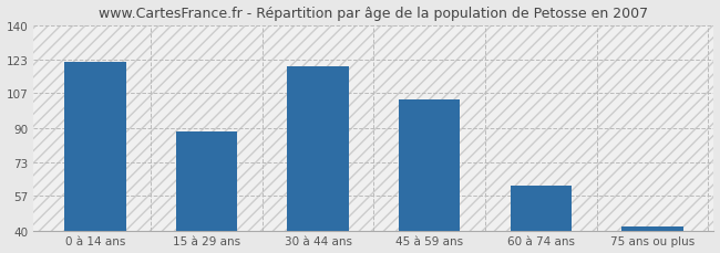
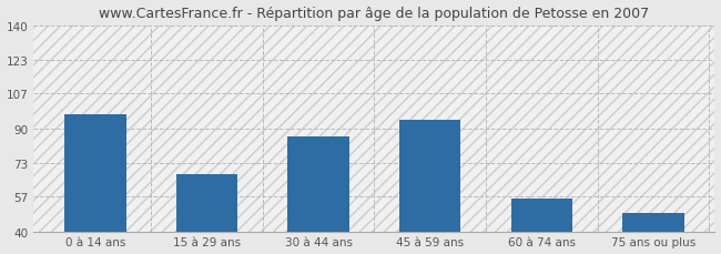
0 à 14 ans: 122 -> 97
15 à 29 ans: 88 -> 68
30 à 44 ans: 120 -> 86
45 à 59 ans: 104 -> 94
60 à 74 ans: 62 -> 56
75 ans ou plus: 42 -> 49
